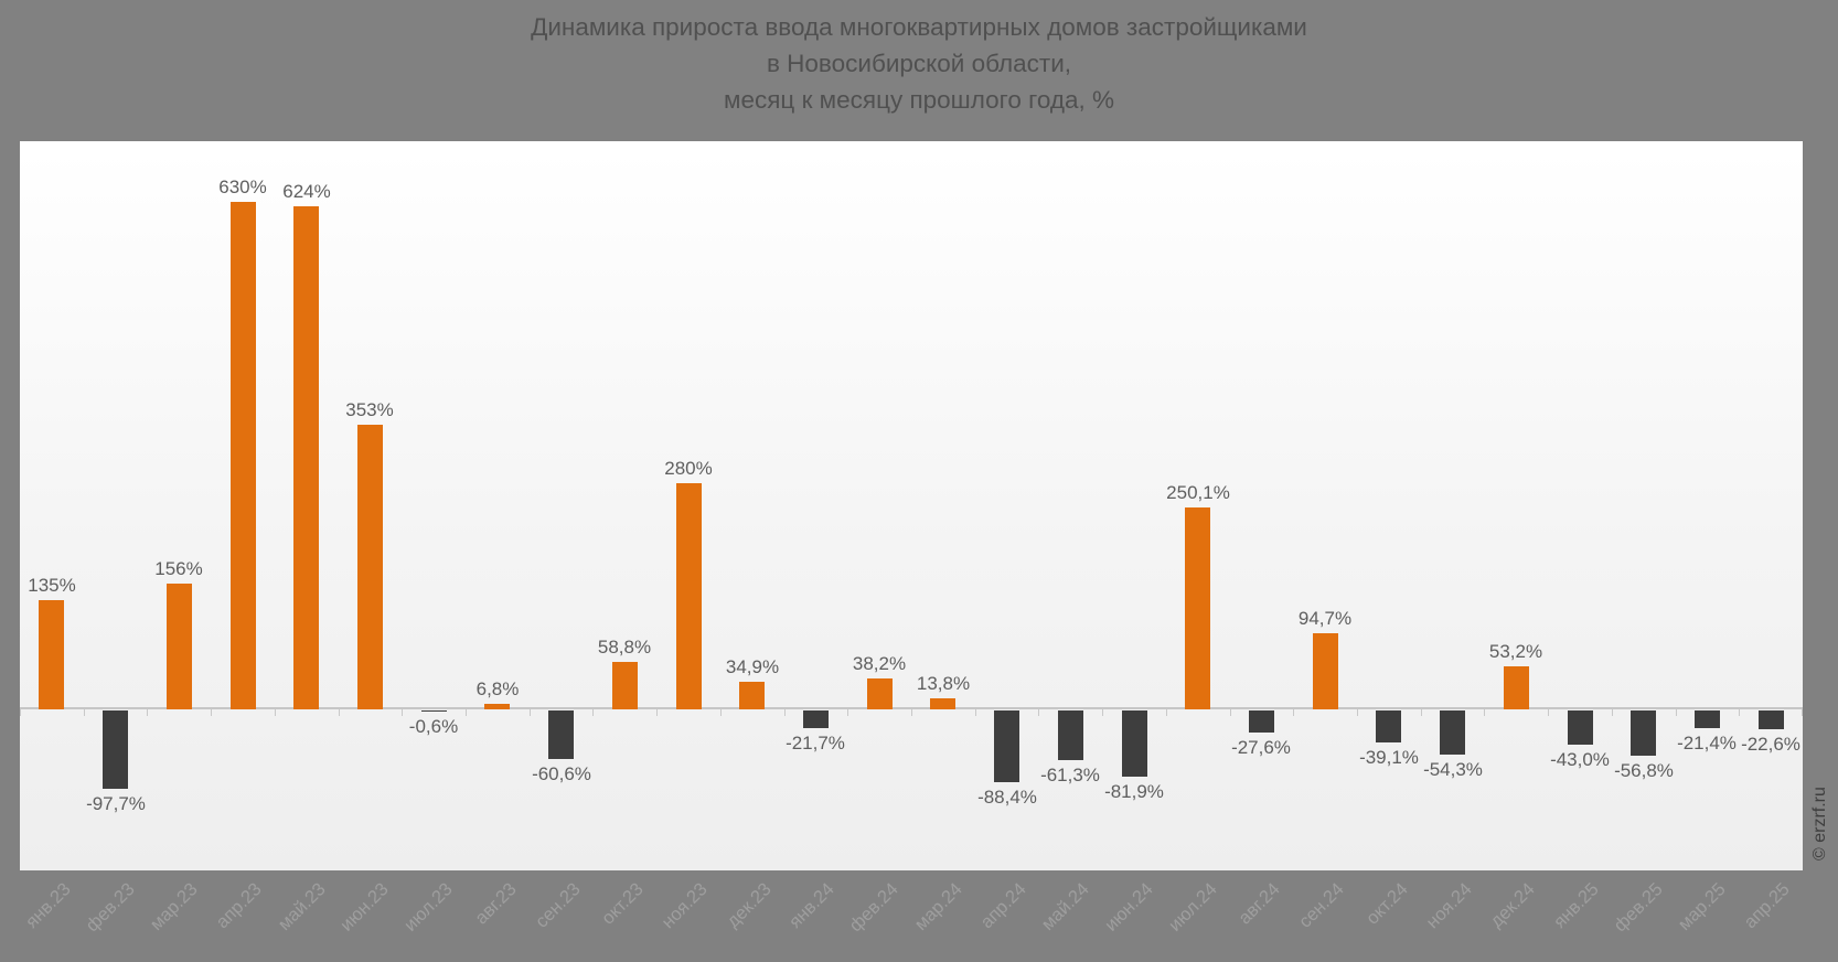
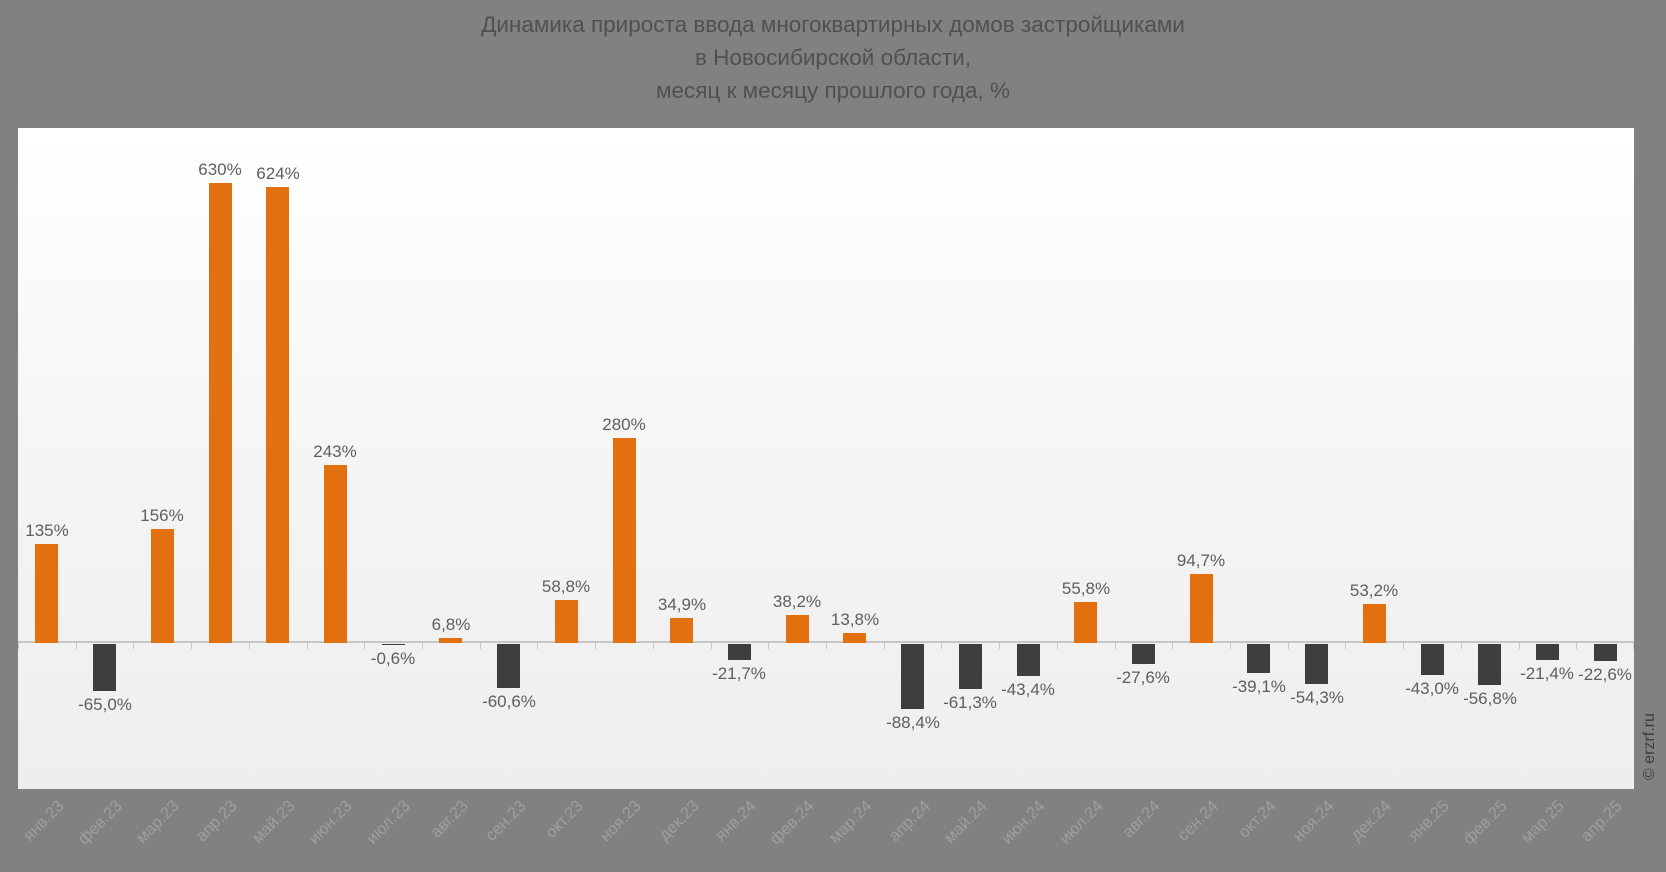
фев.23: -97,7% -> -65,0%
июн.23: 353% -> 243%
июн.24: -81,9% -> -43,4%
июл.24: 250,1% -> 55,8%
